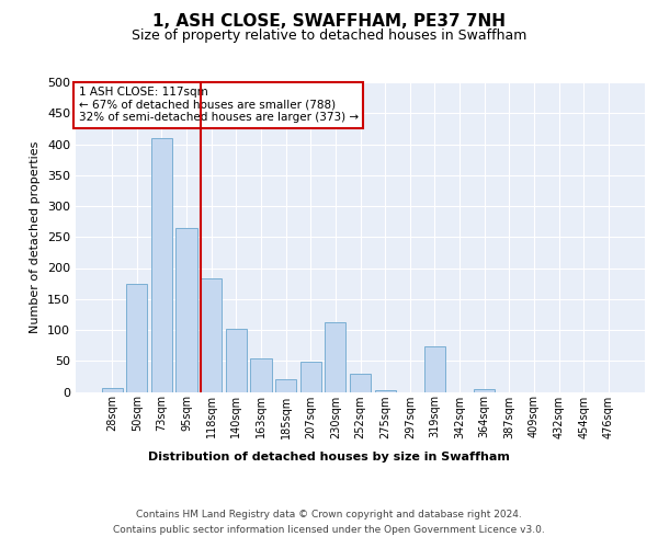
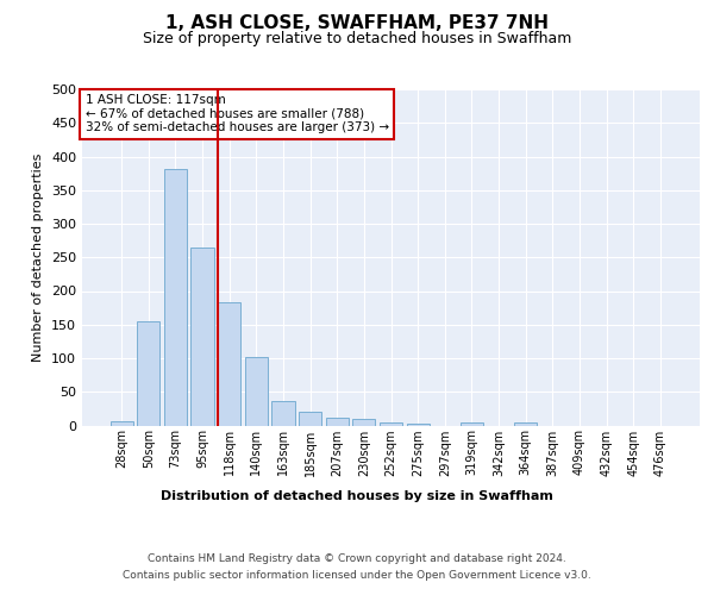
50sqm: 174 -> 155
73sqm: 410 -> 381
163sqm: 54 -> 36
207sqm: 48 -> 12
230sqm: 112 -> 9
252sqm: 30 -> 5
319sqm: 74 -> 4
